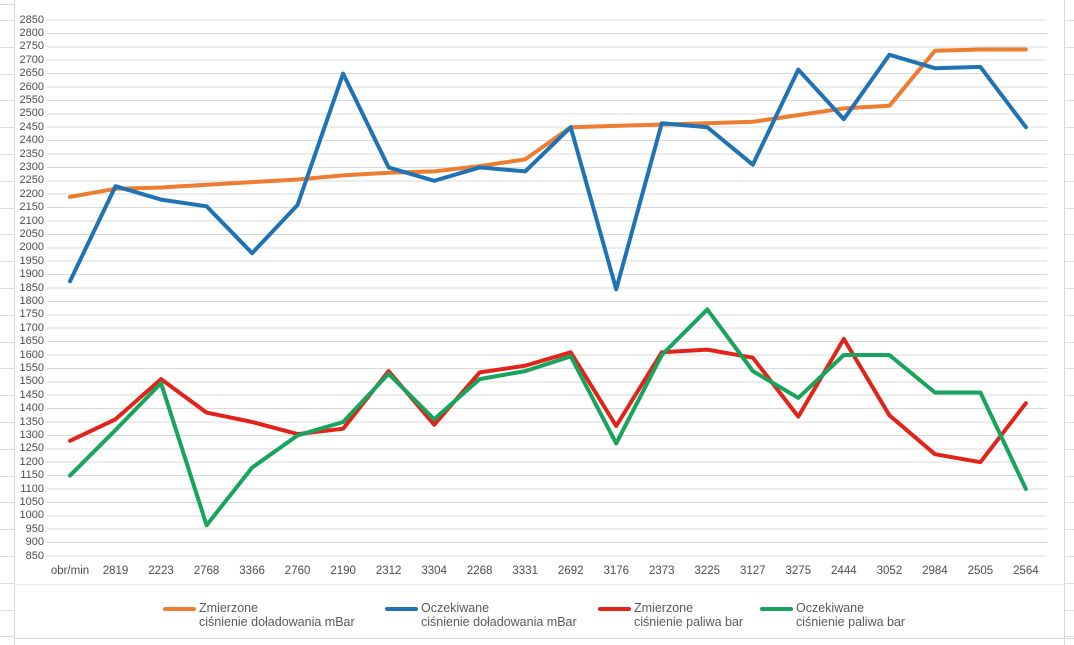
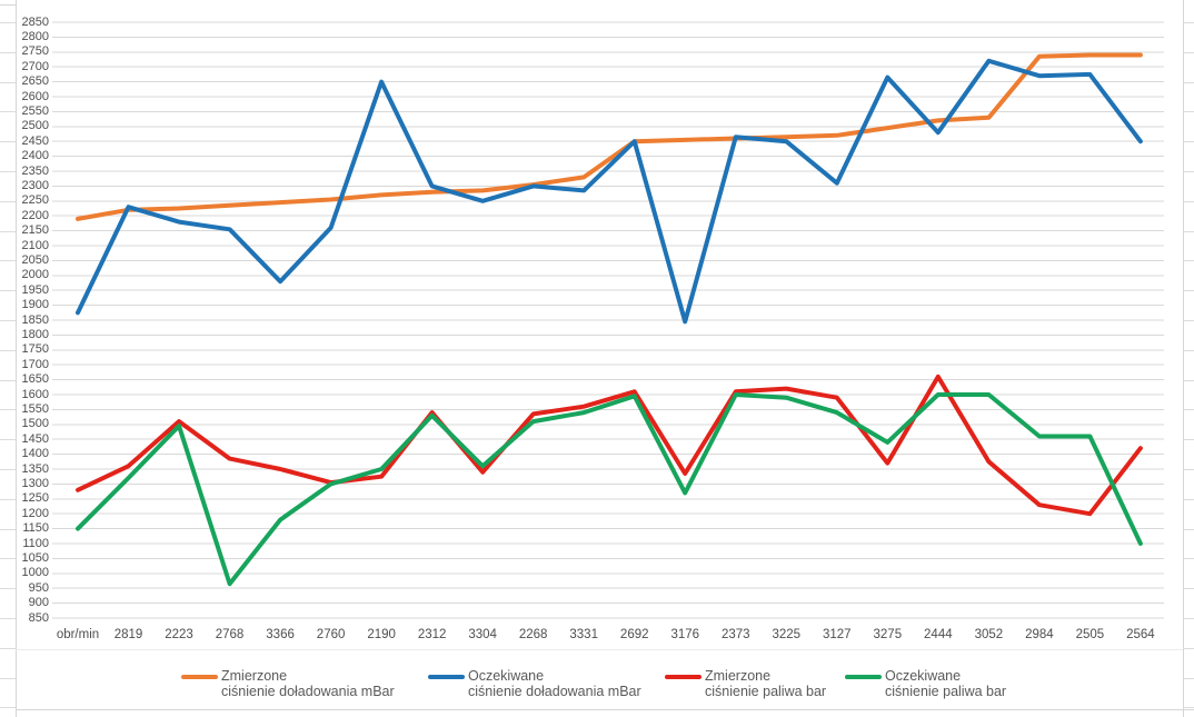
Oczekiwane ciśnienie paliwa bar/3225: 1770 -> 1590
